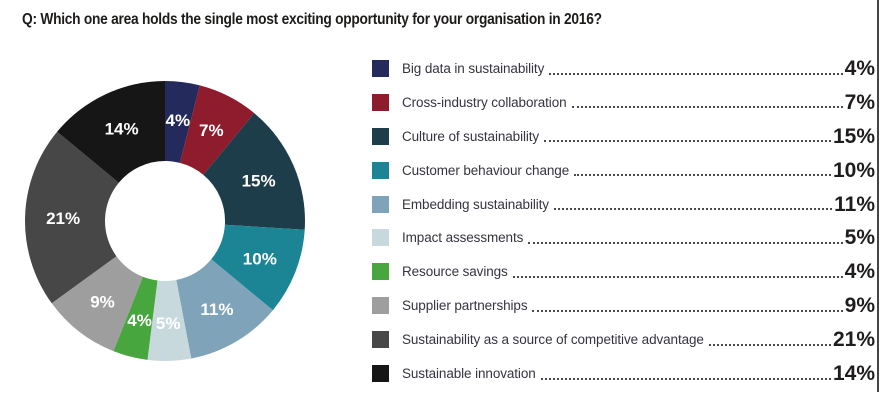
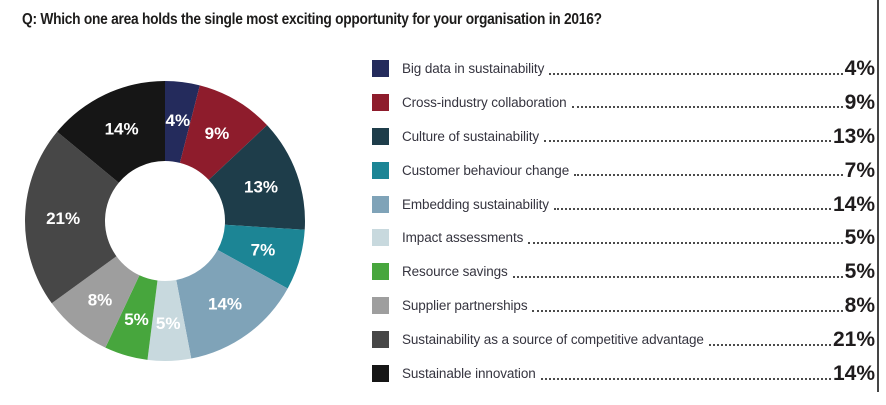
Cross-industry collaboration: 7% -> 9%
Culture of sustainability: 15% -> 13%
Customer behaviour change: 10% -> 7%
Embedding sustainability: 11% -> 14%
Resource savings: 4% -> 5%
Supplier partnerships: 9% -> 8%
